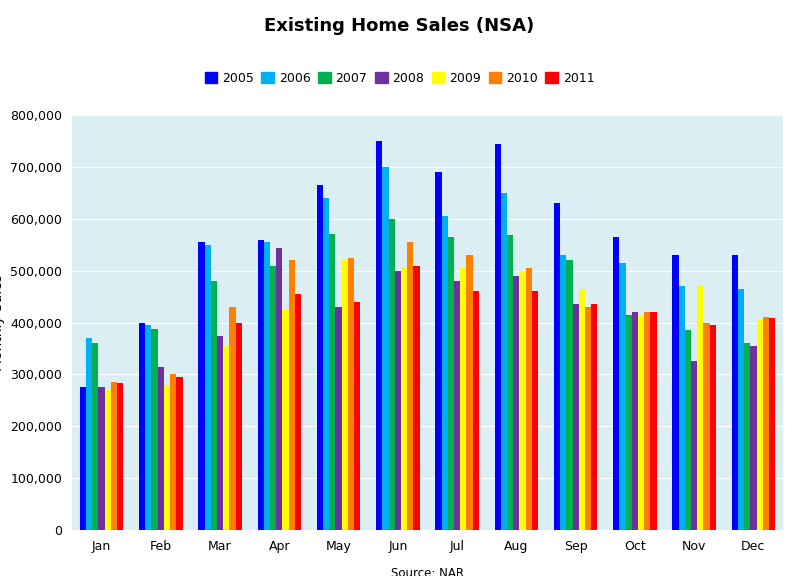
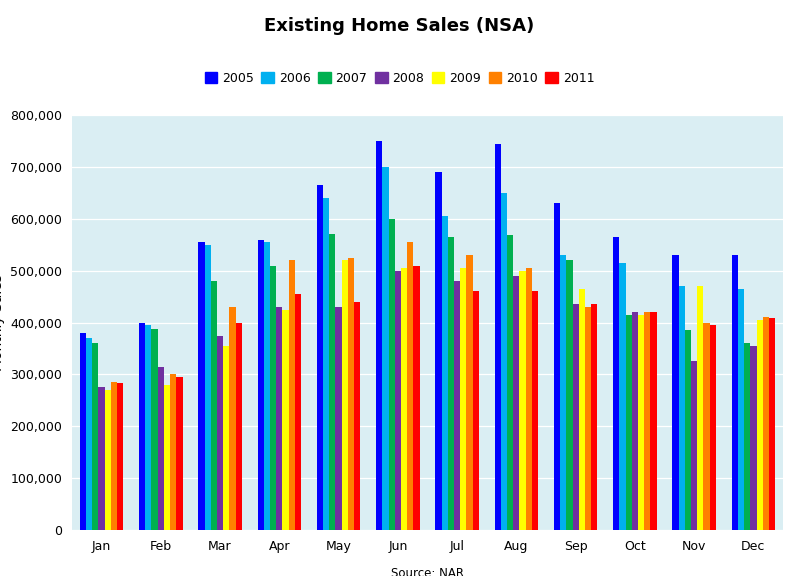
2005/Jan: 276,000 -> 380,000
2008/Apr: 544,000 -> 430,000
